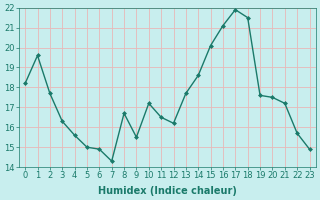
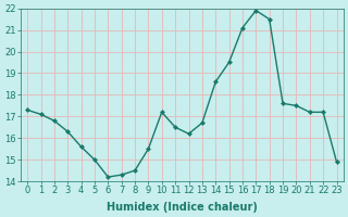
0: 18.2 -> 17.3
1: 19.6 -> 17.1
2: 17.7 -> 16.8
6: 14.9 -> 14.2
8: 16.7 -> 14.5
13: 17.7 -> 16.7
15: 20.1 -> 19.5
22: 15.7 -> 17.2
